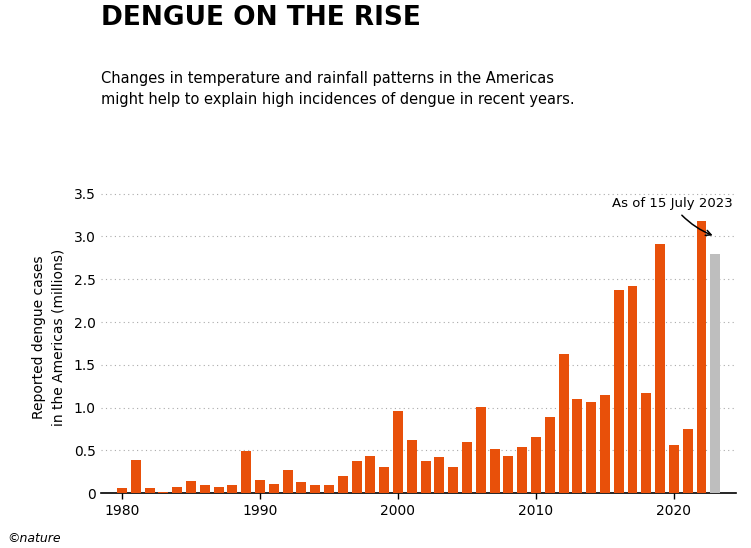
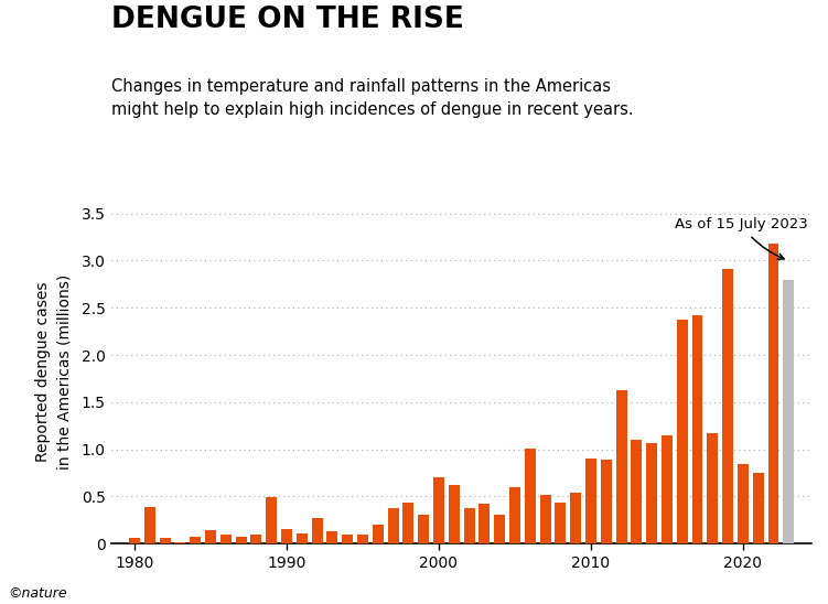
2000: 0.96 -> 0.70
2010: 0.66 -> 0.90
2020: 0.56 -> 0.84
